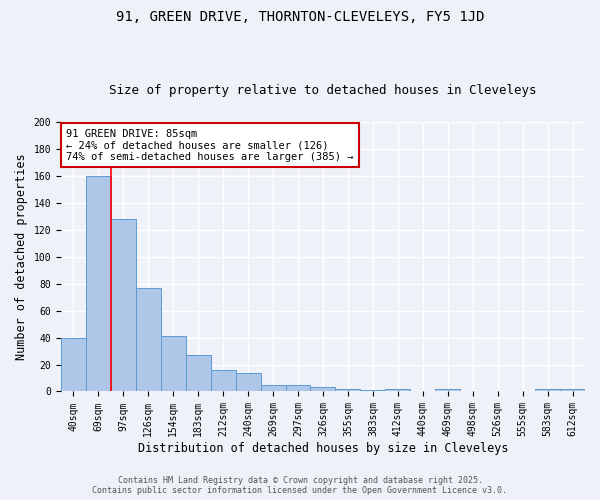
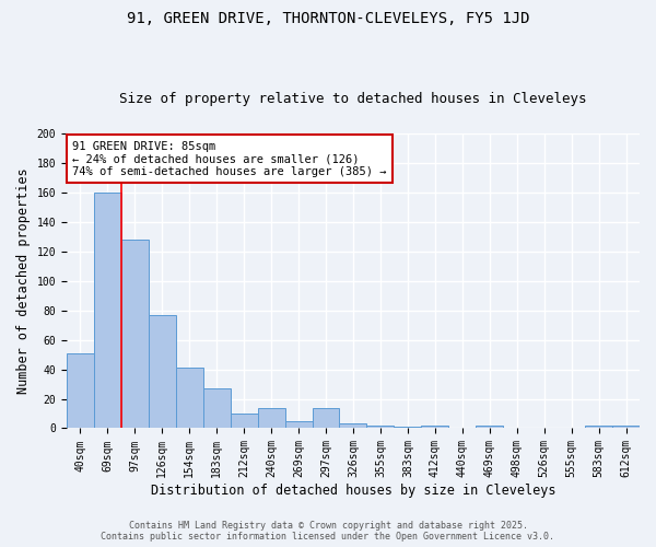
40sqm: 40 -> 51
212sqm: 16 -> 10
297sqm: 5 -> 14
